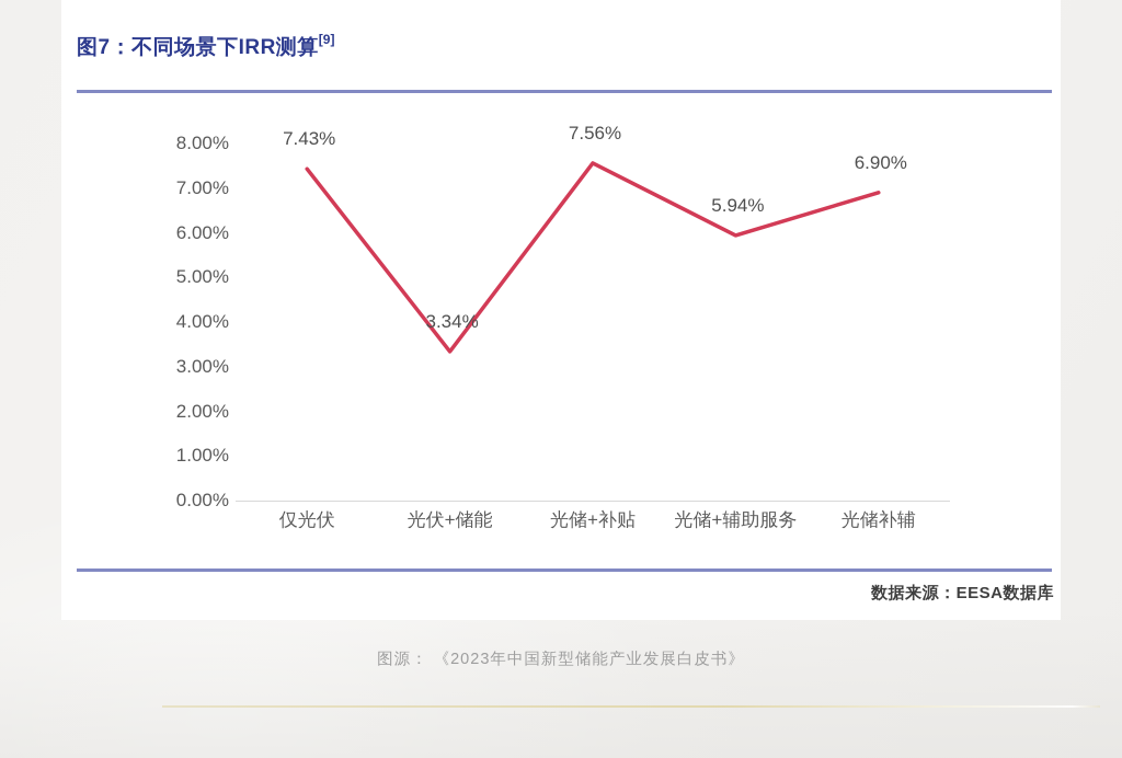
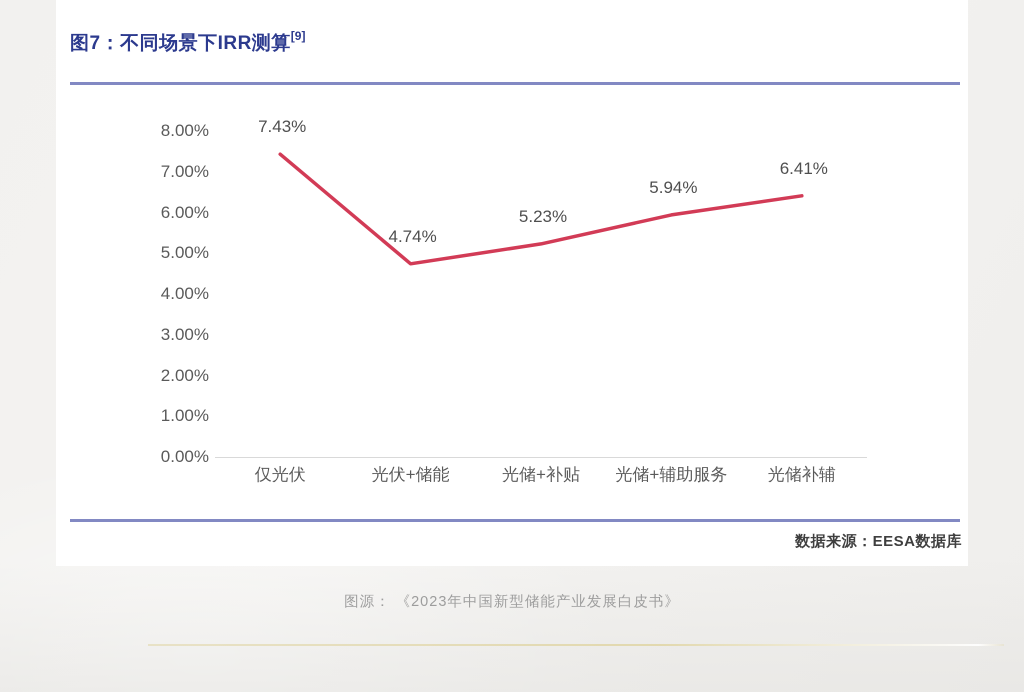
光伏+储能: 3.34% -> 4.74%
光储+补贴: 7.56% -> 5.23%
光储补辅: 6.90% -> 6.41%
